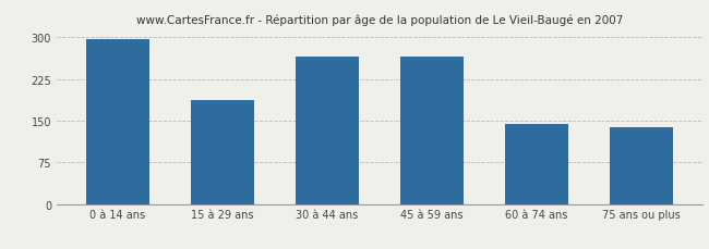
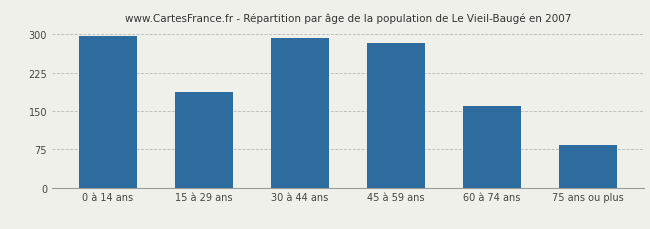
30 à 44 ans: 266 -> 292
45 à 59 ans: 266 -> 282
60 à 74 ans: 144 -> 160
75 ans ou plus: 138 -> 83
